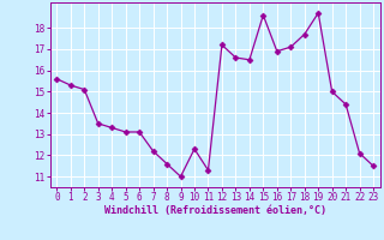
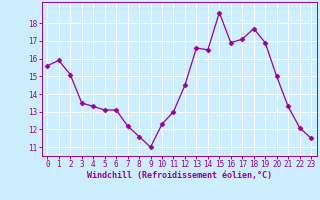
1: 15.3 -> 15.9
11: 11.3 -> 13.0
12: 17.2 -> 14.5
19: 18.7 -> 16.9
21: 14.4 -> 13.3
